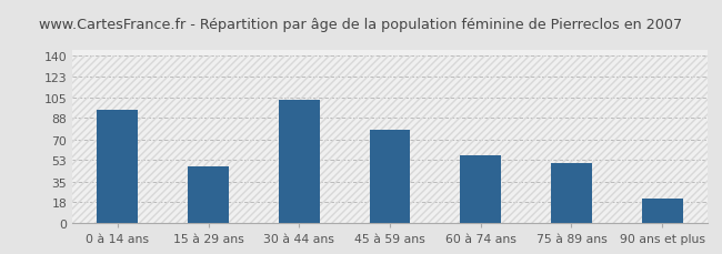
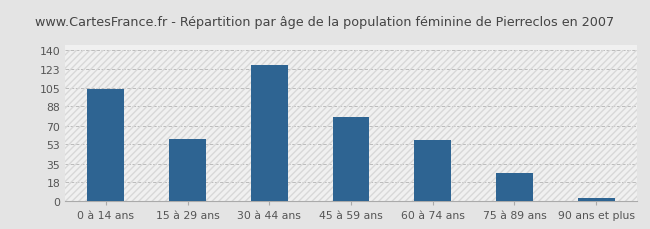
0 à 14 ans: 95 -> 104
15 à 29 ans: 48 -> 58
30 à 44 ans: 103 -> 126
75 à 89 ans: 50 -> 26
90 ans et plus: 21 -> 3
